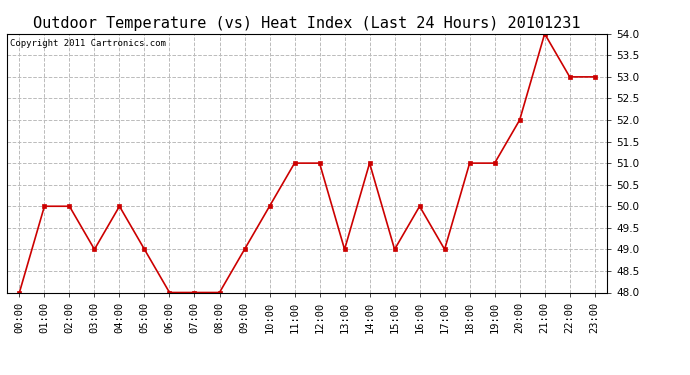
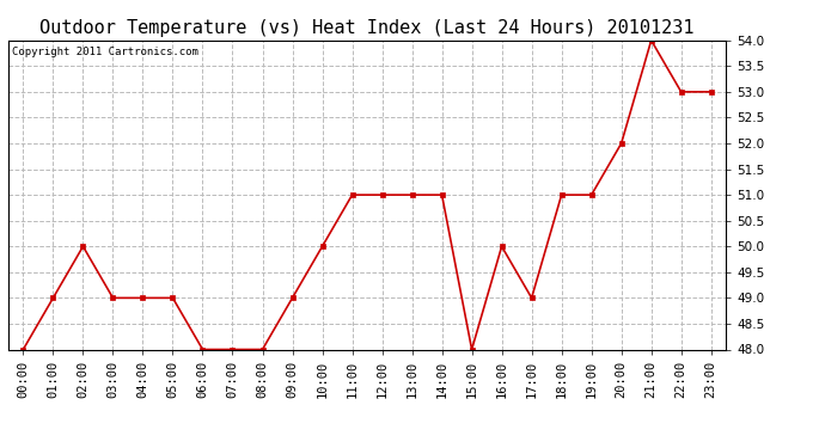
01:00: 50 -> 49
04:00: 50 -> 49
13:00: 49 -> 51
15:00: 49 -> 48
